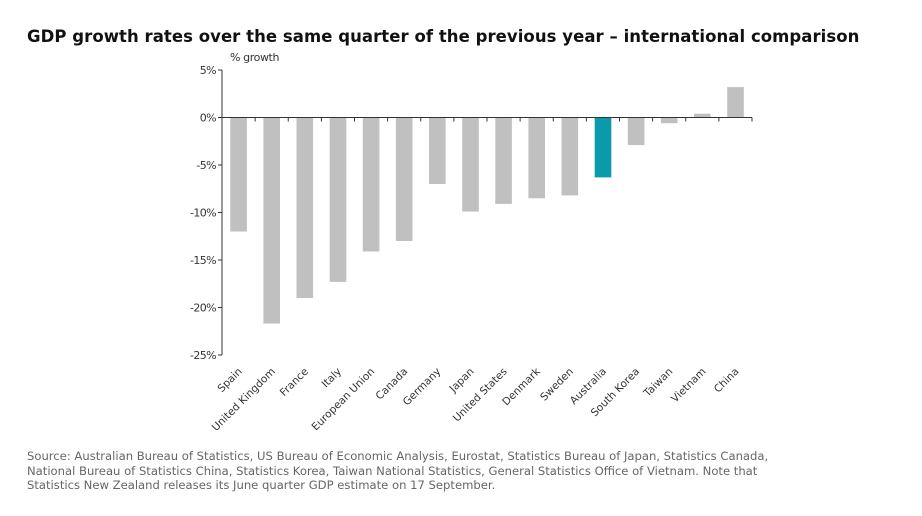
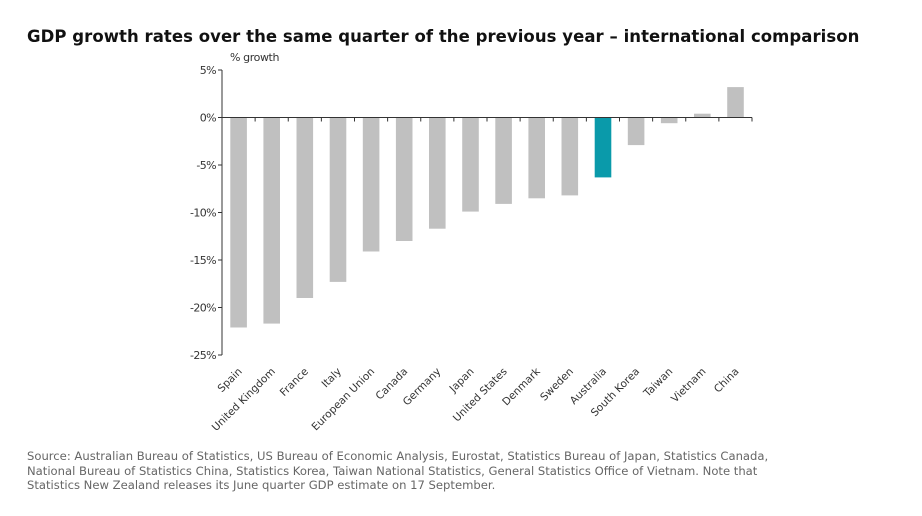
Spain: -12% -> -22%
Germany: -7% -> -12%
